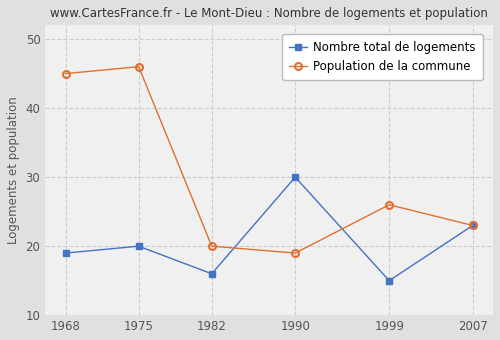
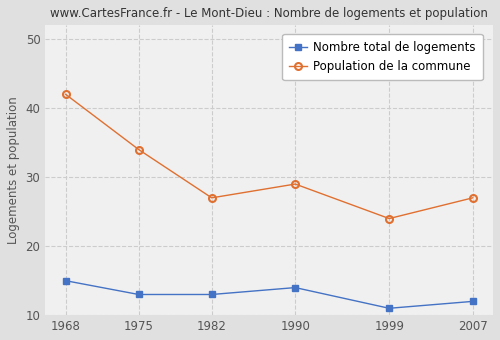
Nombre total de logements/1968: 19 -> 15
Population de la commune/1968: 45 -> 42
Nombre total de logements/1975: 20 -> 13
Population de la commune/1975: 46 -> 34
Nombre total de logements/1982: 16 -> 13
Population de la commune/1982: 20 -> 27
Nombre total de logements/1990: 30 -> 14
Population de la commune/1990: 19 -> 29
Nombre total de logements/1999: 15 -> 11
Population de la commune/1999: 26 -> 24
Nombre total de logements/2007: 23 -> 12
Population de la commune/2007: 23 -> 27
